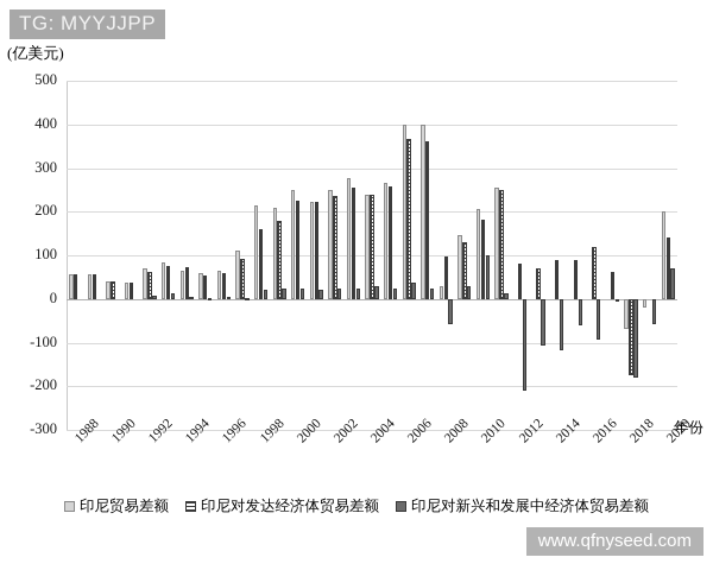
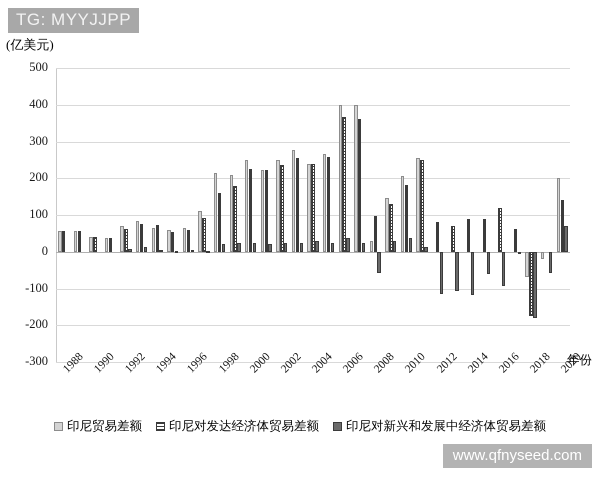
印尼对新兴和发展中经济体贸易差额/2010: 100 -> 40
印尼对新兴和发展中经济体贸易差额/2012: -210 -> -120
